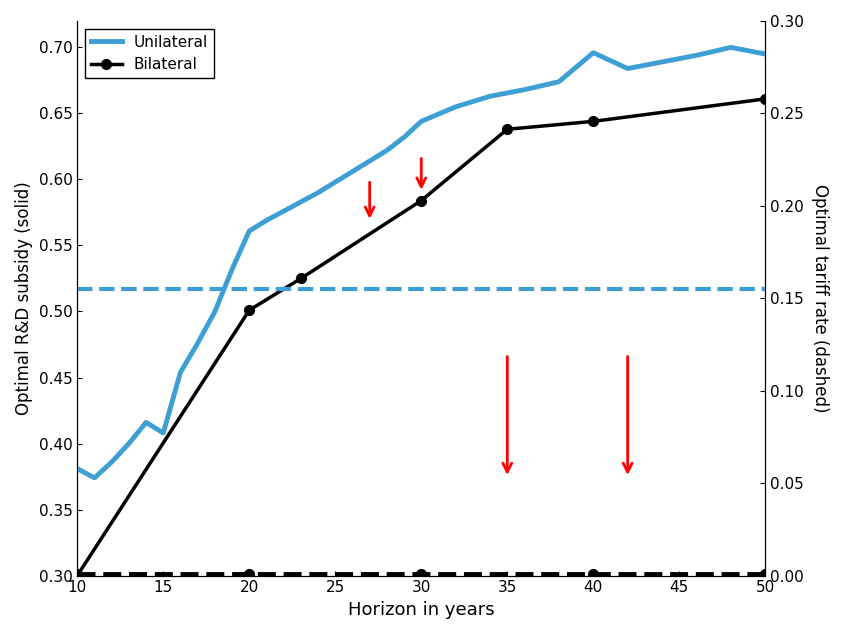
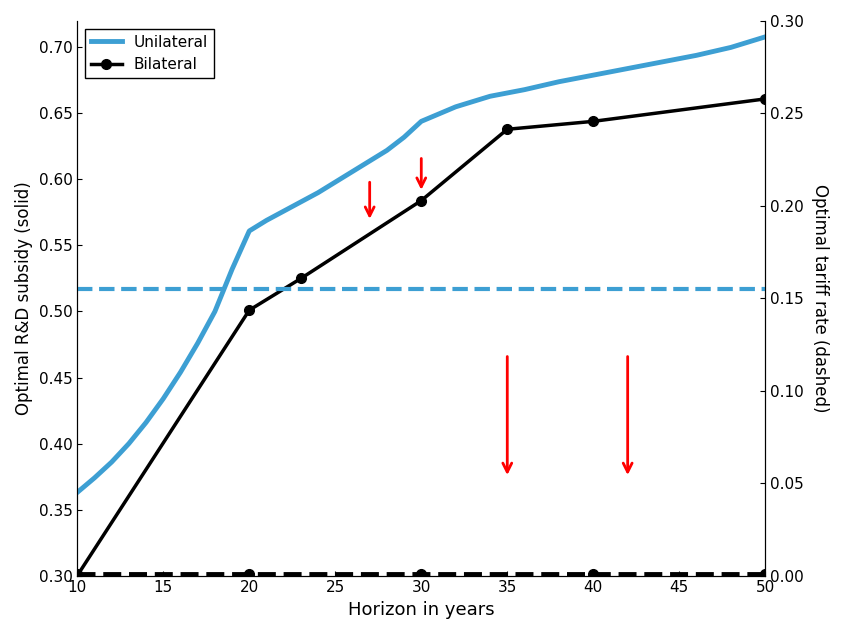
Unilateral/10: 0.381 -> 0.363
Unilateral/15: 0.408 -> 0.434
Unilateral/40: 0.696 -> 0.679
Unilateral/50: 0.695 -> 0.708
